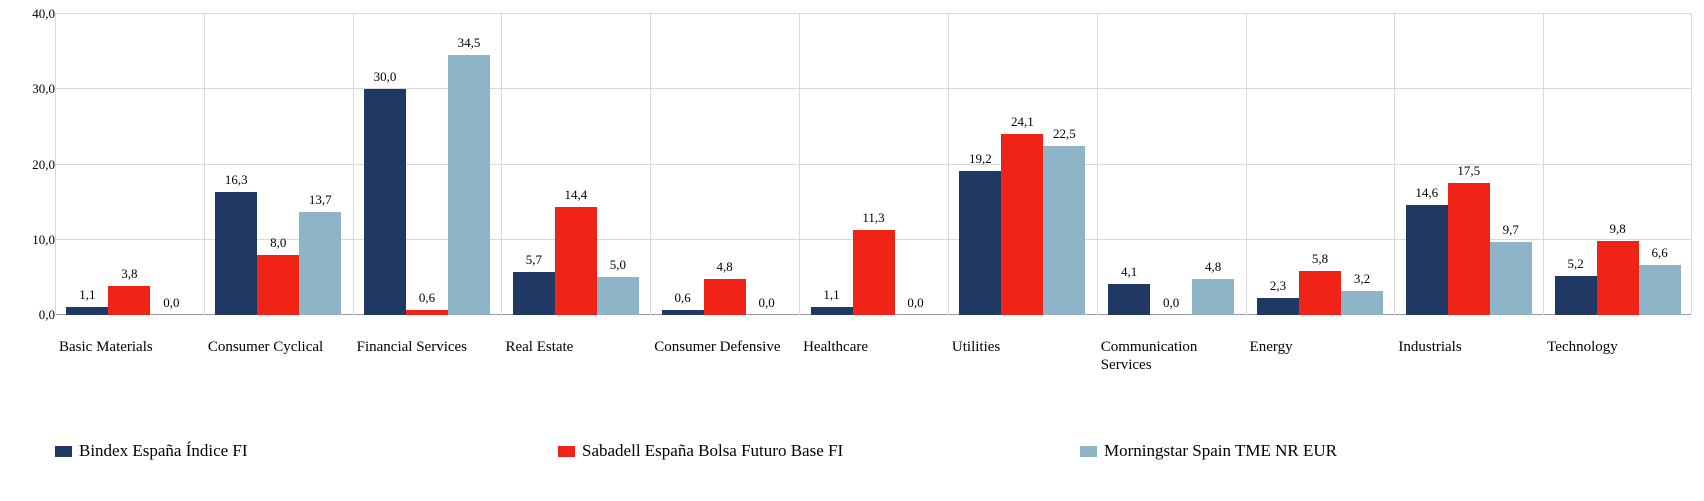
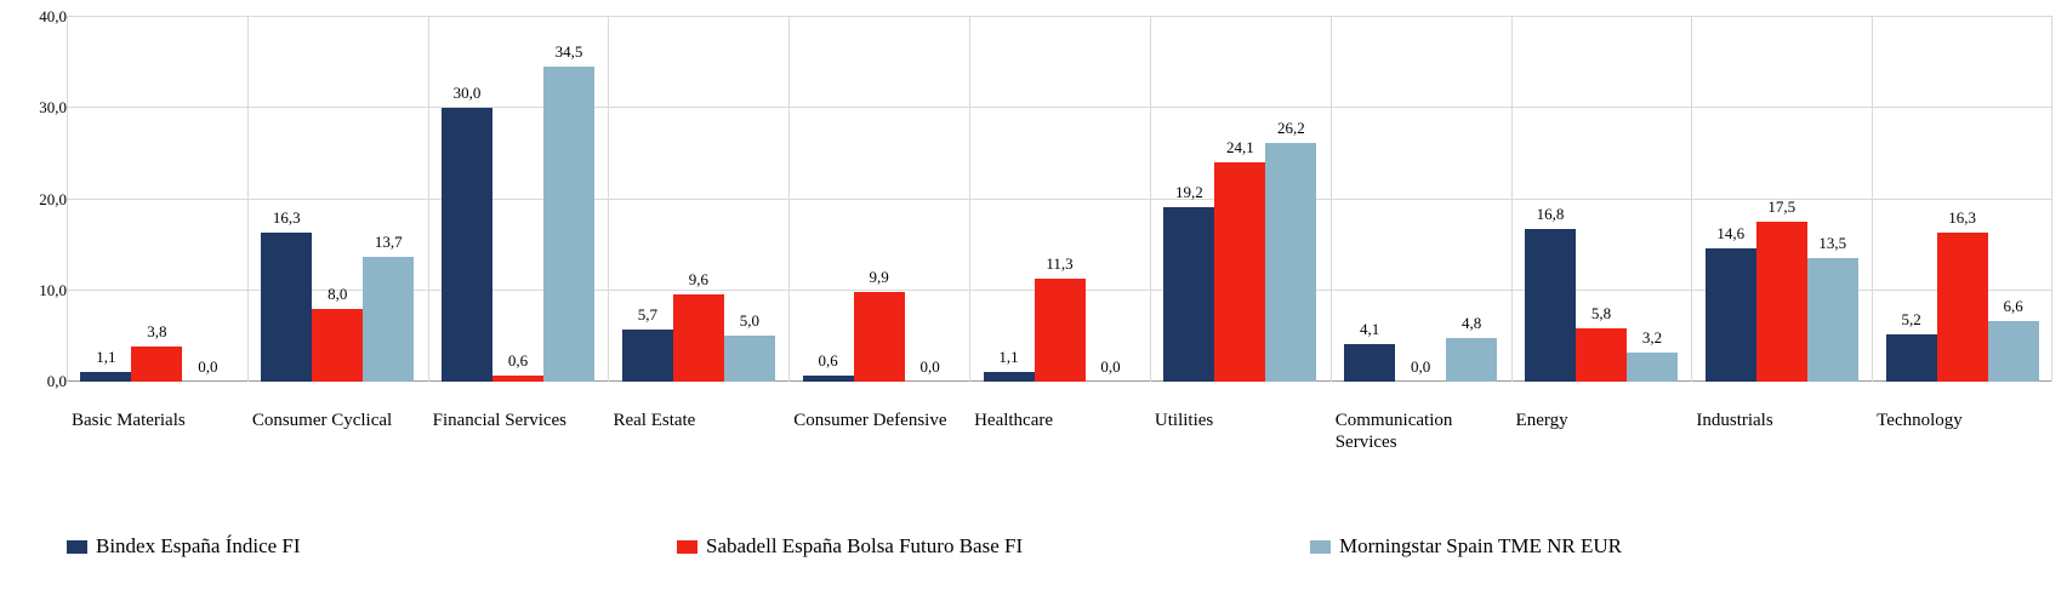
Sabadell España Bolsa Futuro Base FI/Real Estate: 14,4 -> 9,6
Sabadell España Bolsa Futuro Base FI/Consumer Defensive: 4,8 -> 9,9
Morningstar Spain TME NR EUR/Utilities: 22,5 -> 26,2
Bindex España Índice FI/Energy: 2,3 -> 16,8
Morningstar Spain TME NR EUR/Industrials: 9,7 -> 13,5
Sabadell España Bolsa Futuro Base FI/Technology: 9,8 -> 16,3
